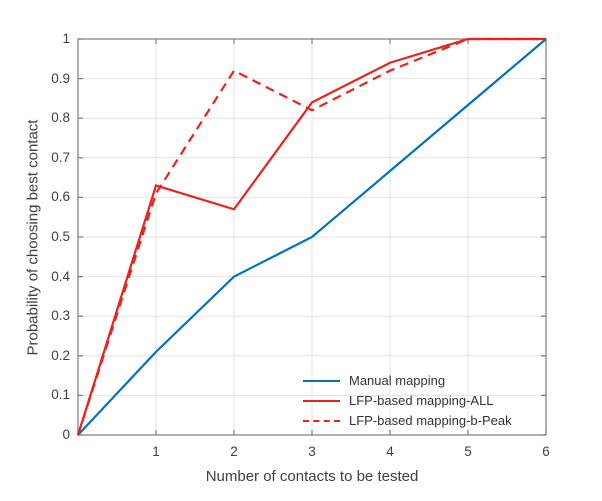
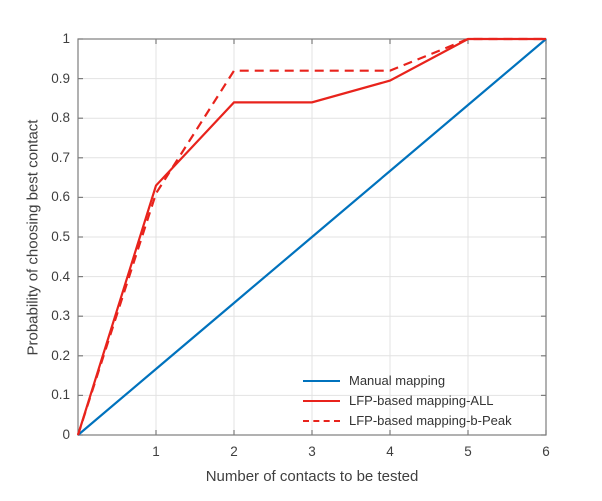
Manual mapping/1: 0.21 -> 0.17
Manual mapping/2: 0.40 -> 0.33
LFP-based mapping-ALL/2: 0.57 -> 0.84
LFP-based mapping-b-Peak/3: 0.82 -> 0.92
LFP-based mapping-ALL/4: 0.94 -> 0.90
